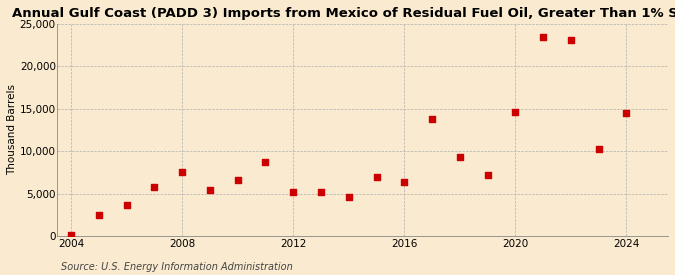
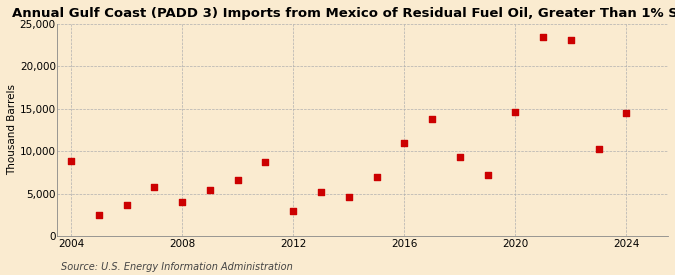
2004: 200 -> 8,800
2008: 7,600 -> 4,000
2012: 5,200 -> 3,000
2016: 6,400 -> 11,000
